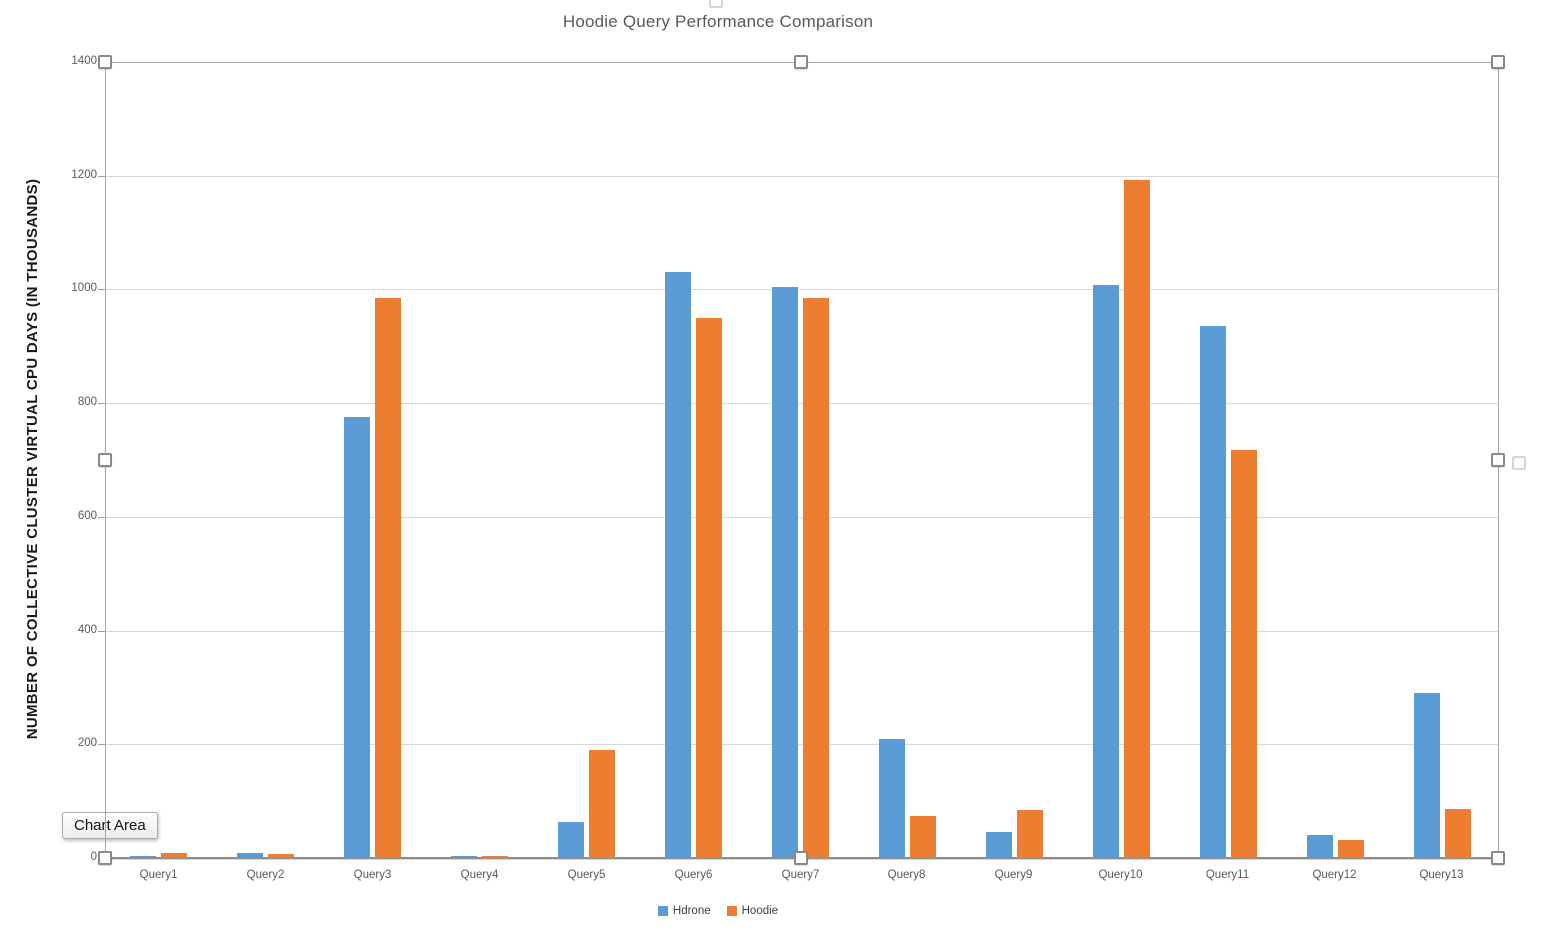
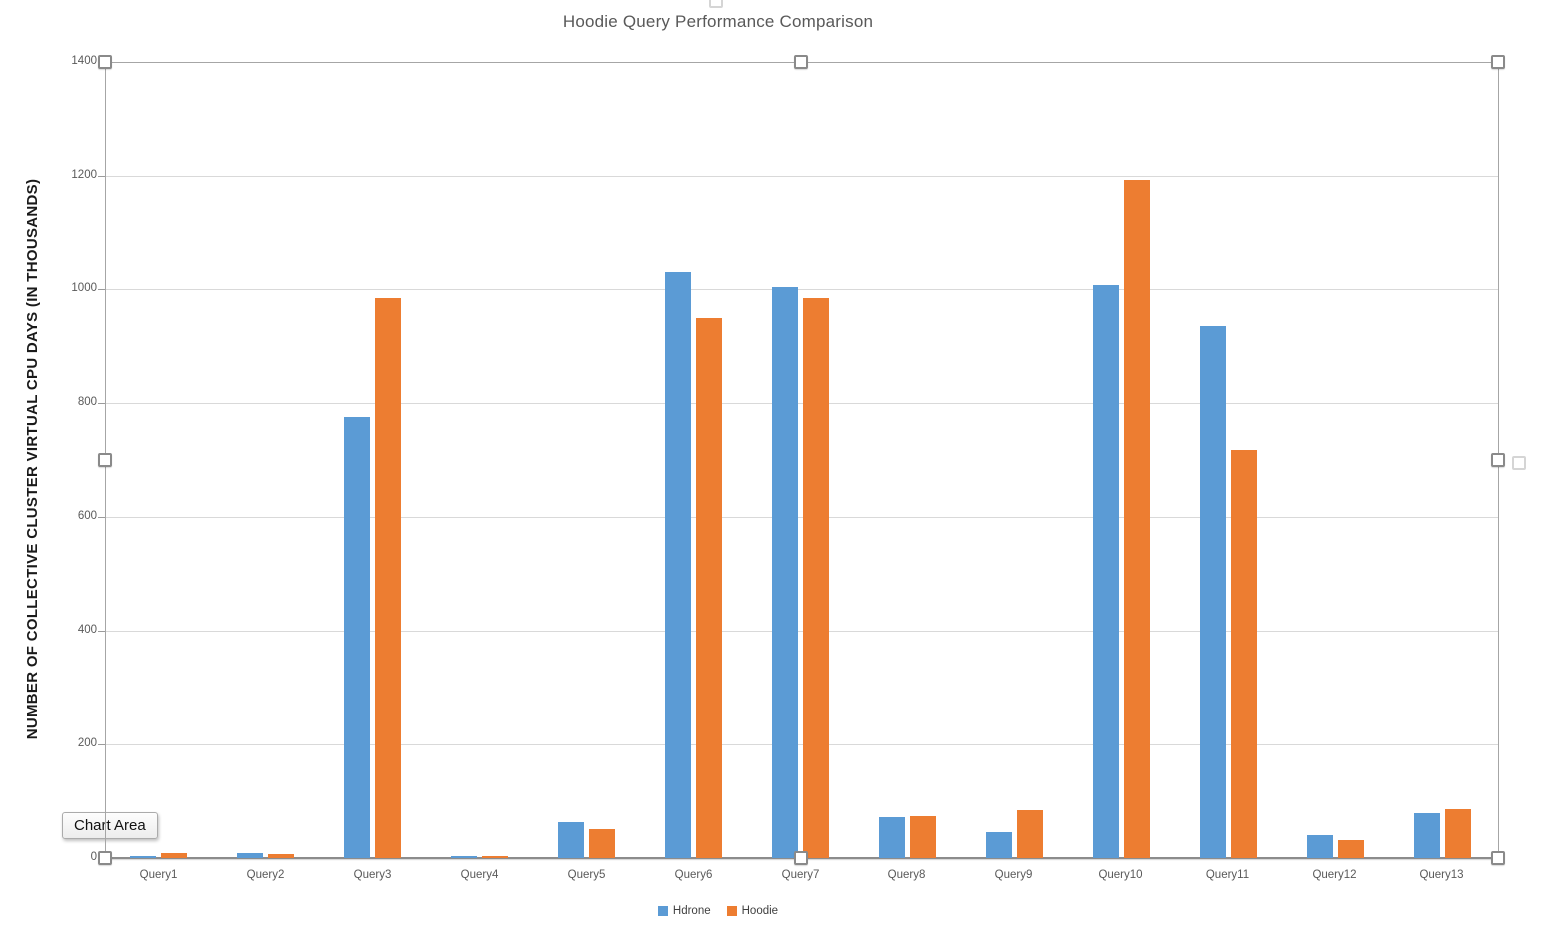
Hoodie/Query5: 190 -> 50
Hdrone/Query8: 210 -> 70
Hdrone/Query13: 290 -> 80
